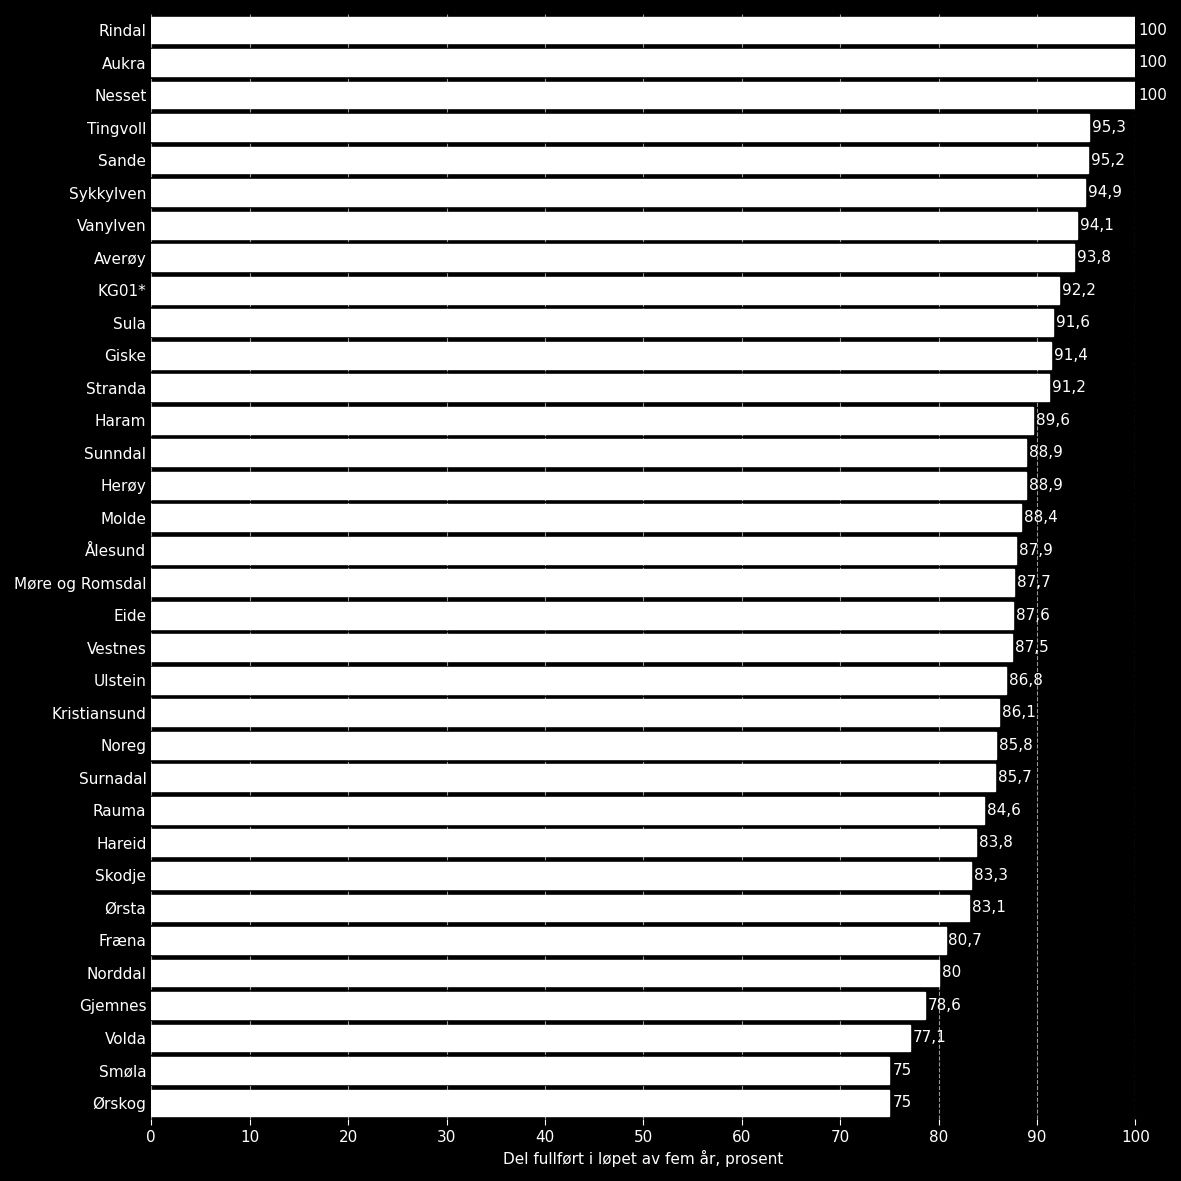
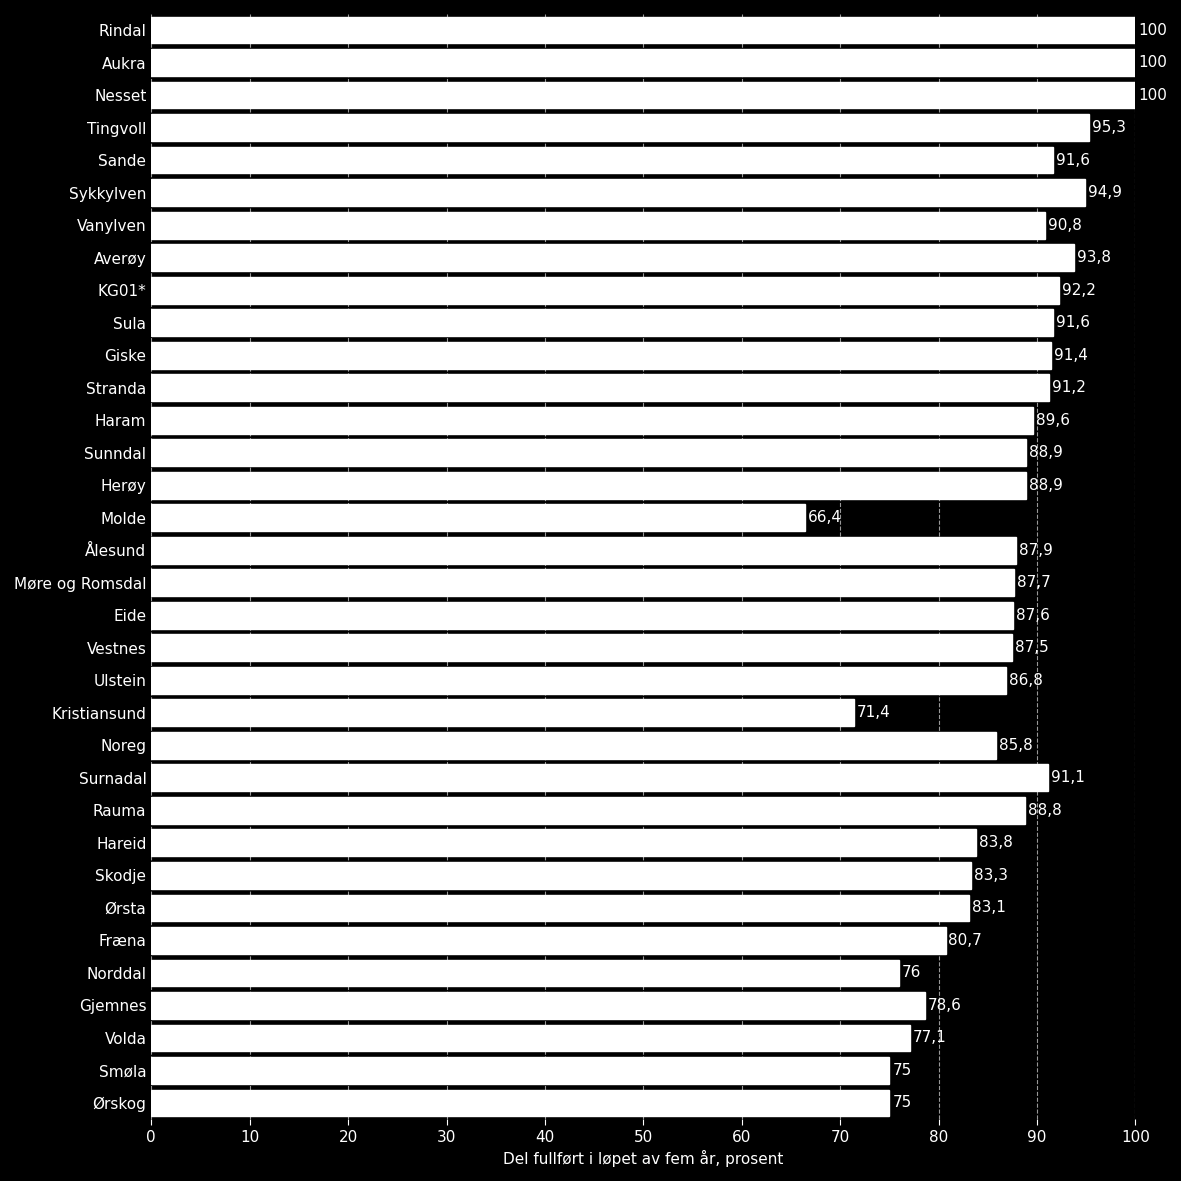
Sande: 95,2 -> 91,6
Vanylven: 94,1 -> 90,8
Molde: 88,4 -> 66,4
Kristiansund: 86,1 -> 71,4
Surnadal: 85,7 -> 91,1
Rauma: 84,6 -> 88,8
Norddal: 80 -> 76
